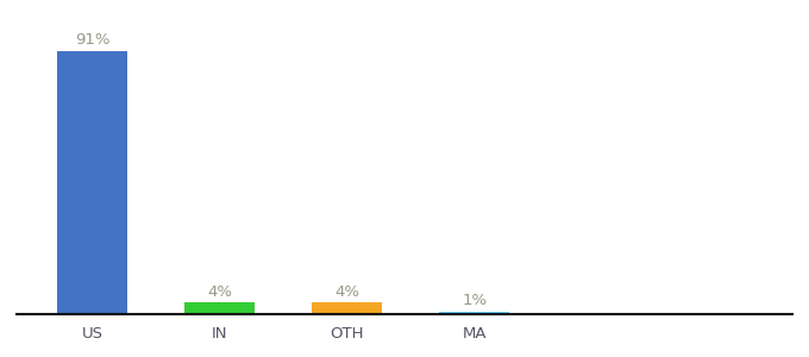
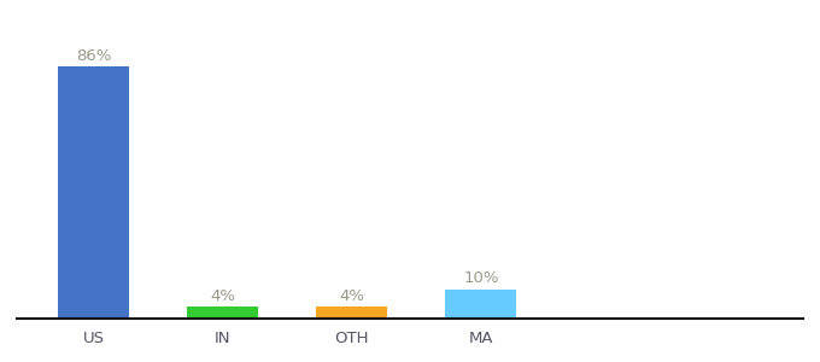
US: 91% -> 86%
MA: 1% -> 10%
